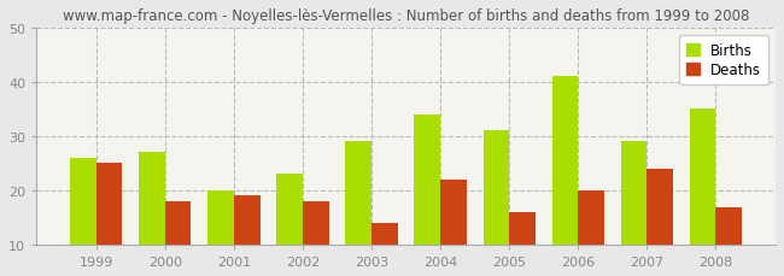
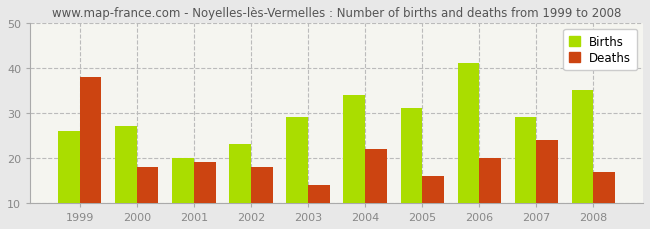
Deaths/1999: 25 -> 38
